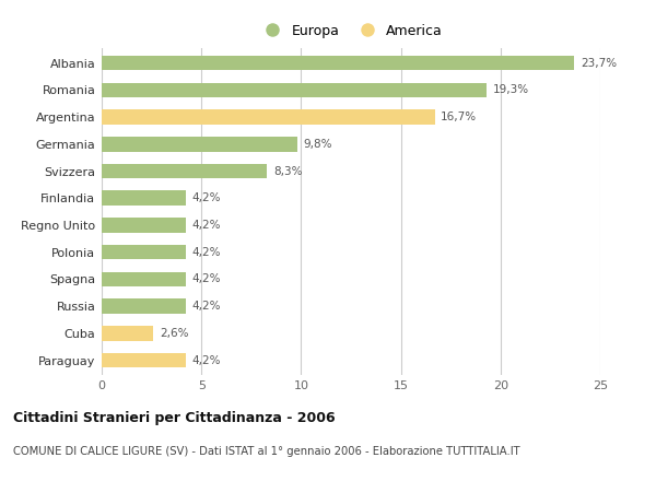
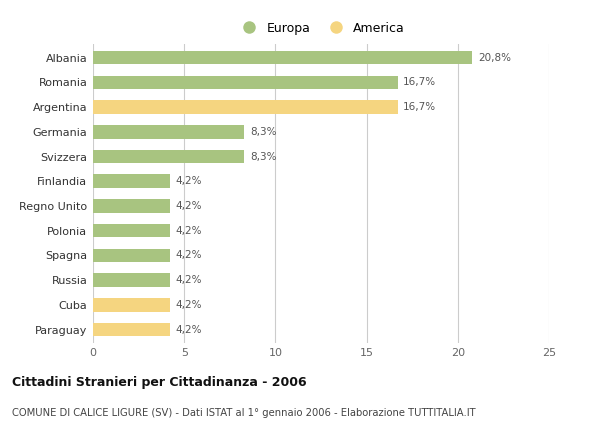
Albania: 23,7% -> 20,8%
Romania: 19,3% -> 16,7%
Germania: 9,8% -> 8,3%
Cuba: 2,6% -> 4,2%
